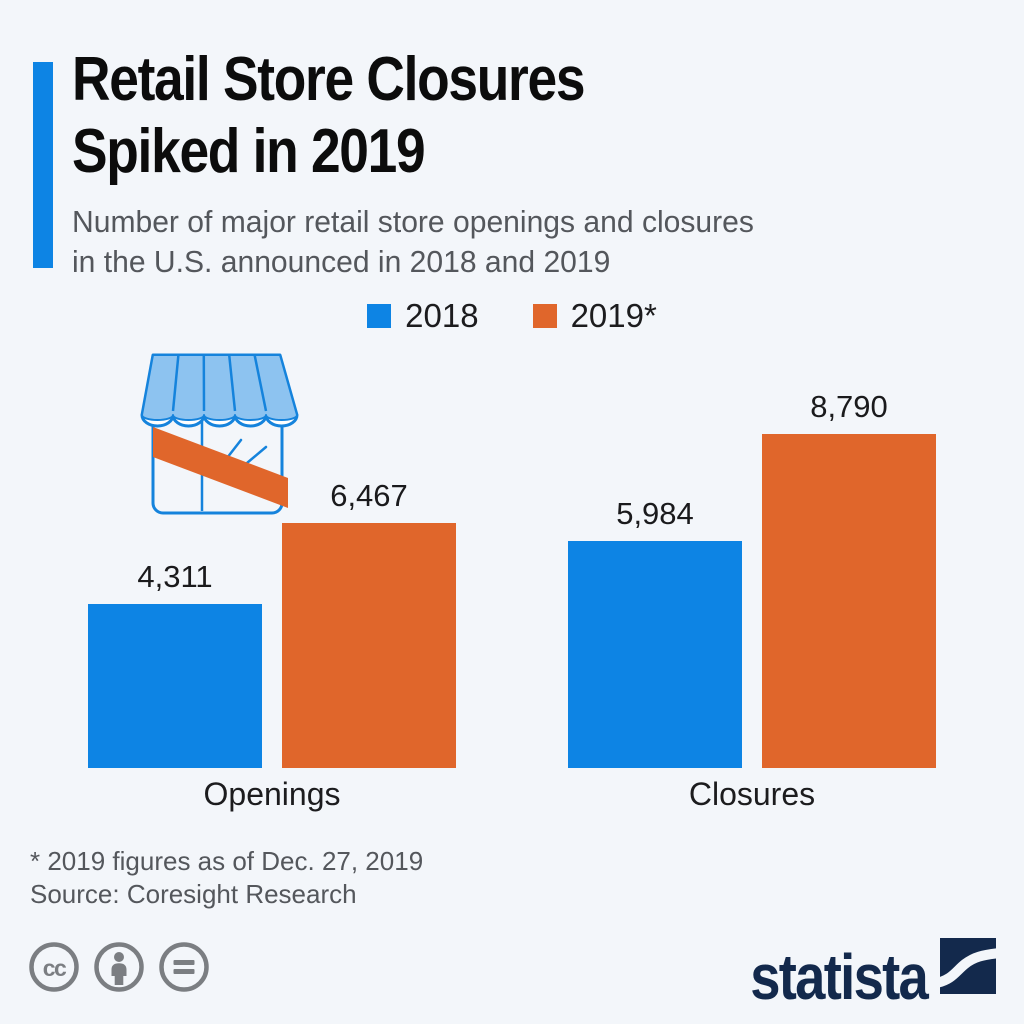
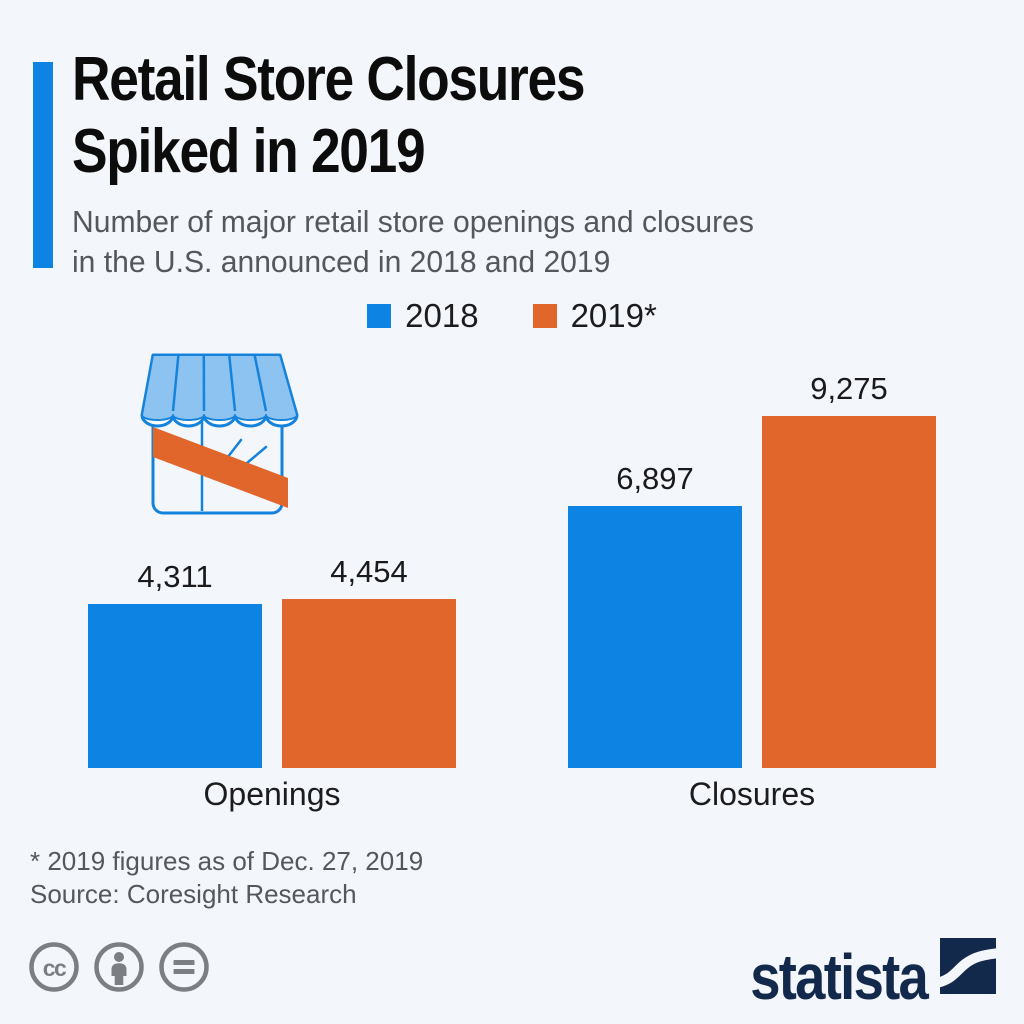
2019*/Openings: 6,467 -> 4,454
2018/Closures: 5,984 -> 6,897
2019*/Closures: 8,790 -> 9,275
